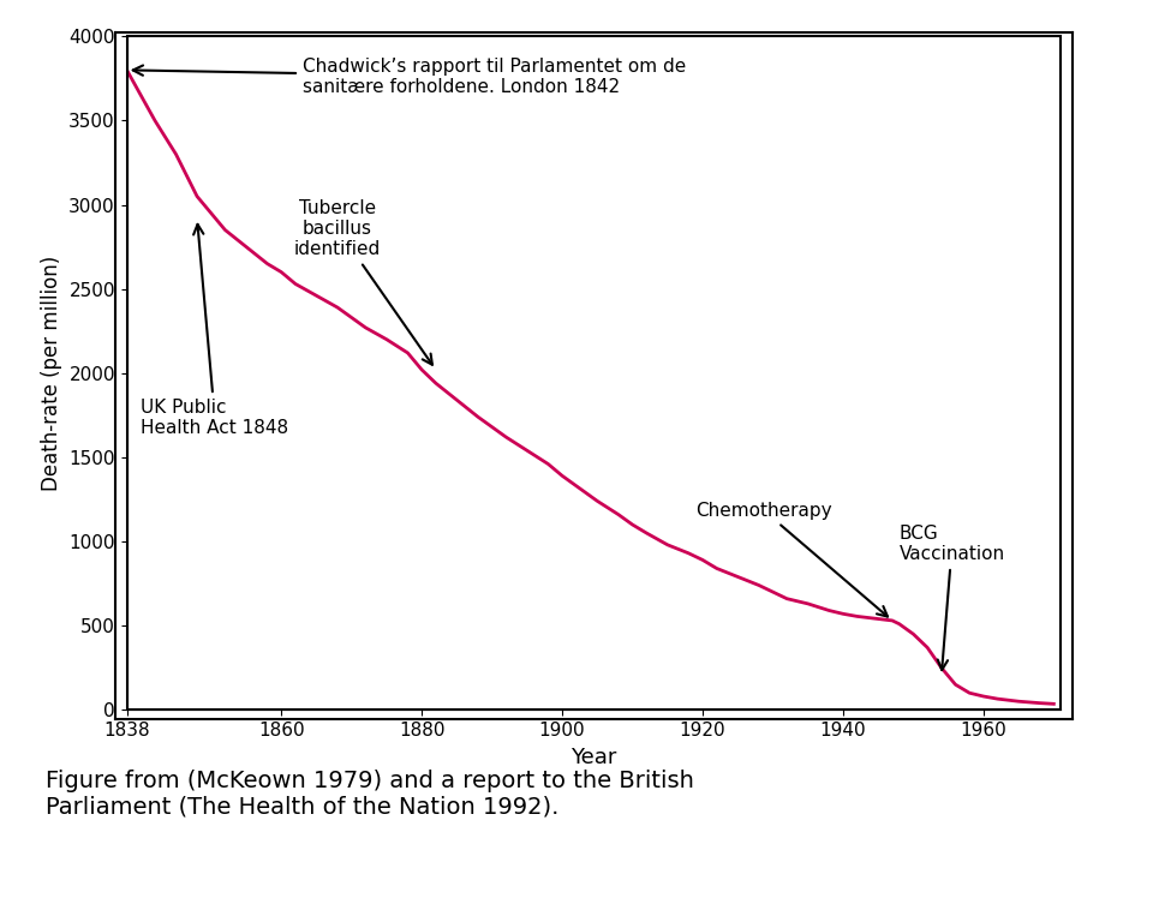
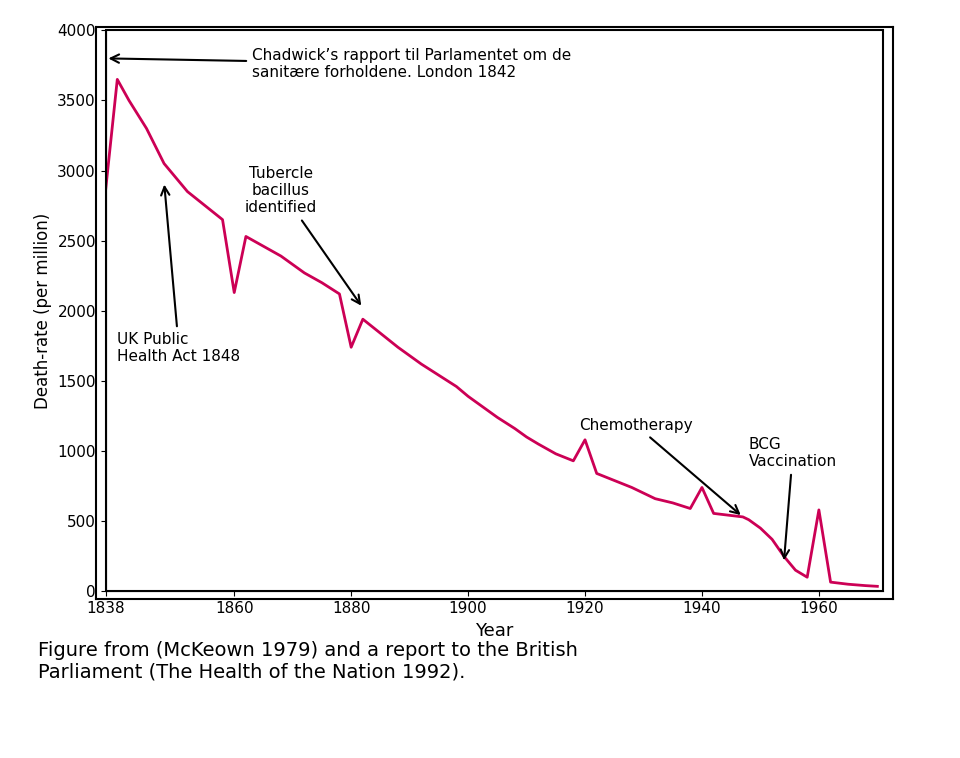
1838: 3800 -> 2860
1860: 2600 -> 2130
1880: 2020 -> 1740
1920: 890 -> 1080
1940: 570 -> 740
1960: 80 -> 580
